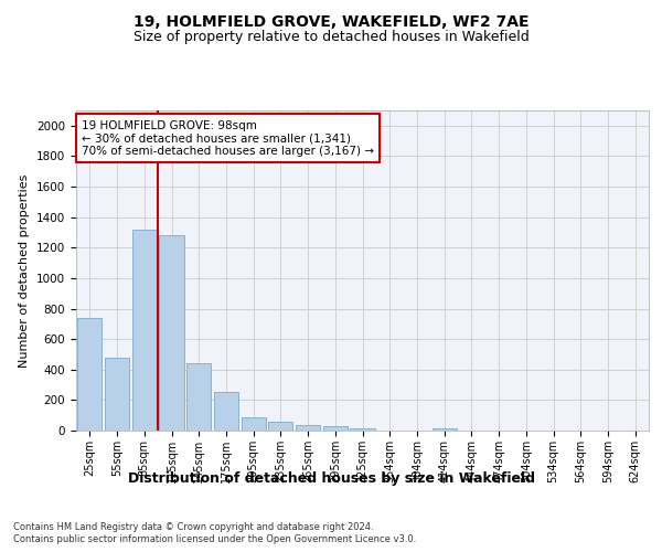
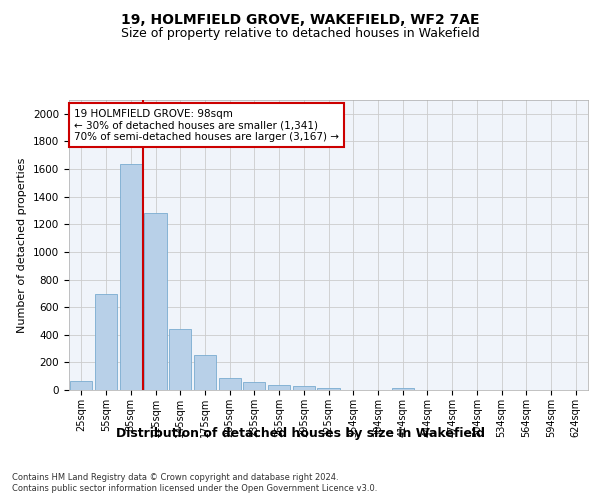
25sqm: 740 -> 60
55sqm: 480 -> 700
85sqm: 1320 -> 1640
